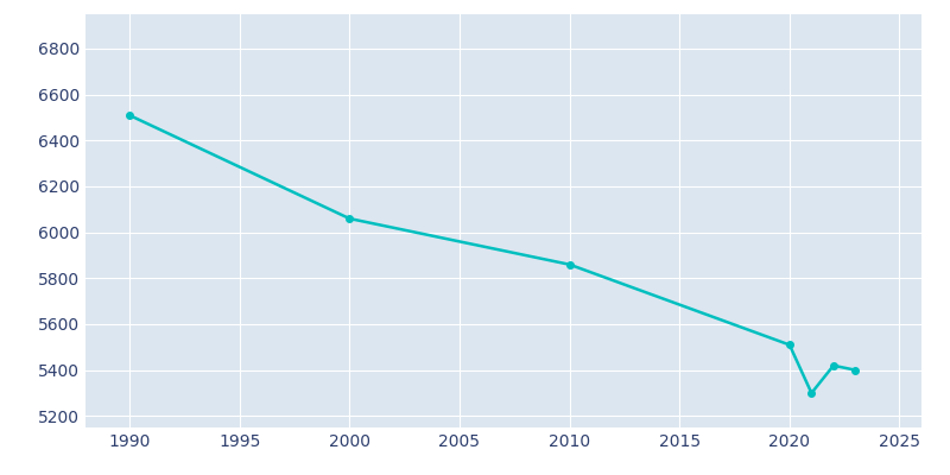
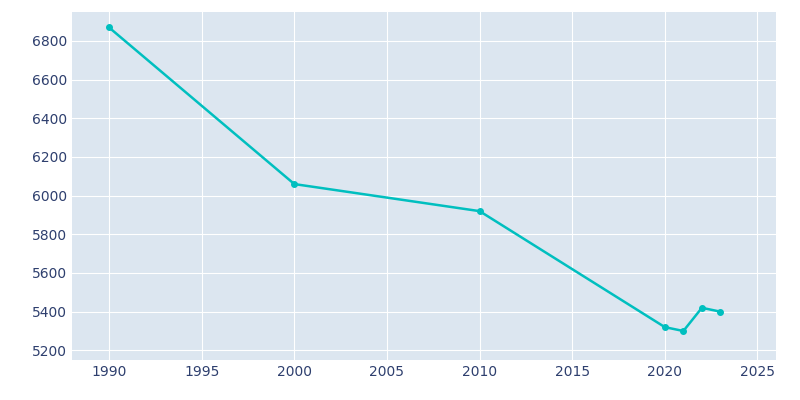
1990: 6510 -> 6870
2010: 5860 -> 5920
2020: 5510 -> 5320
